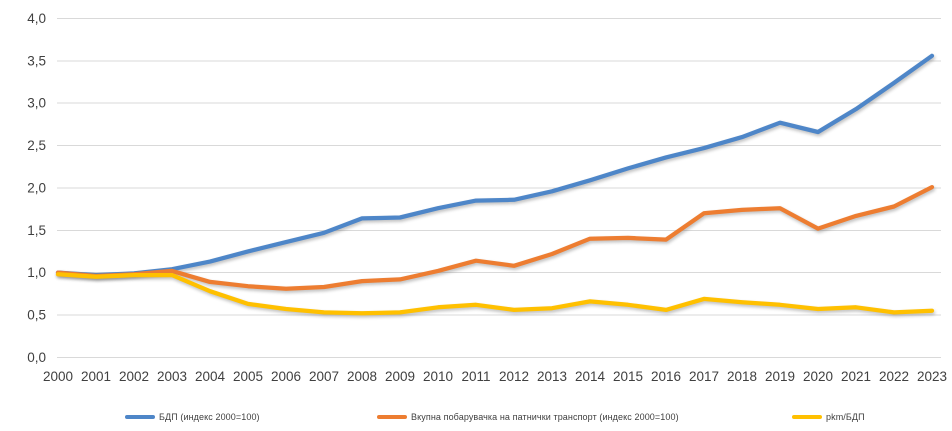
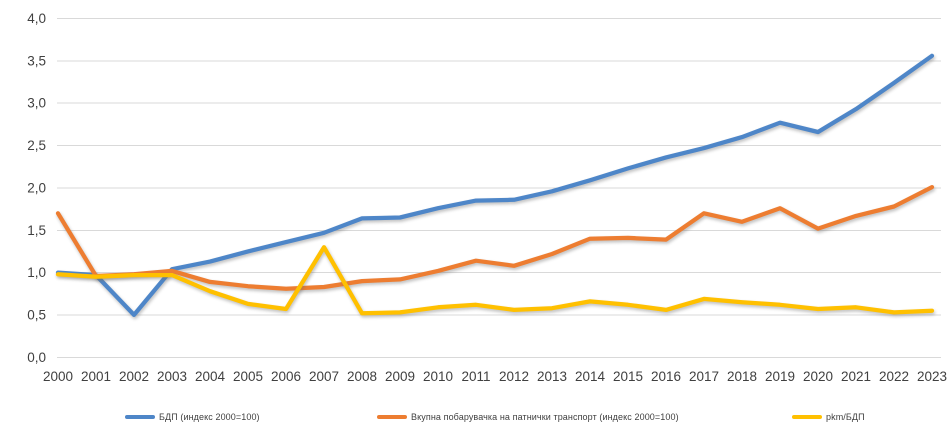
Вкупна побарувачка на патнички транспорт (индекс 2000=100)/2000: 1,0 -> 1,7
БДП (индекс 2000=100)/2002: 1,0 -> 0,5
pkm/БДП/2007: 0,5 -> 1,3
Вкупна побарувачка на патнички транспорт (индекс 2000=100)/2018: 1,7 -> 1,6
